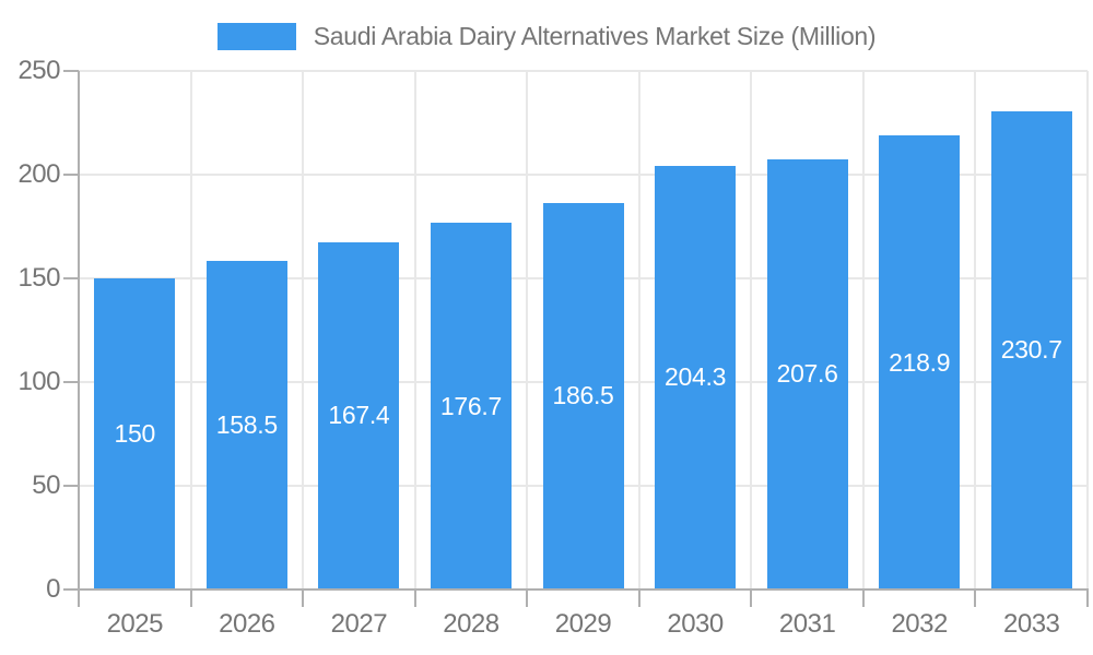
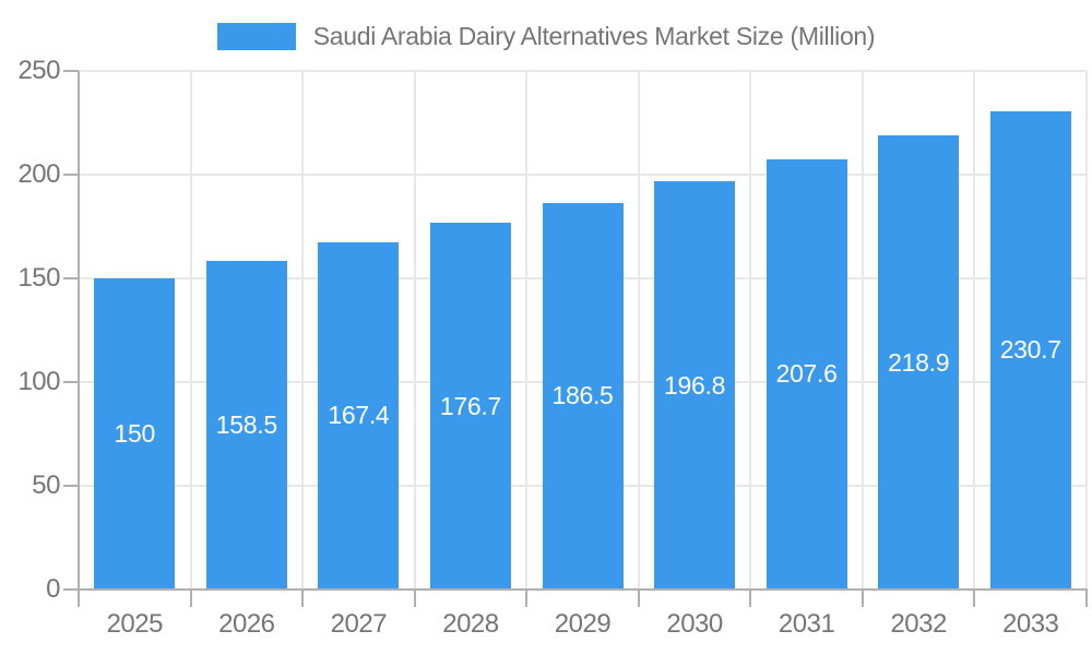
2030: 204.3 -> 196.8
